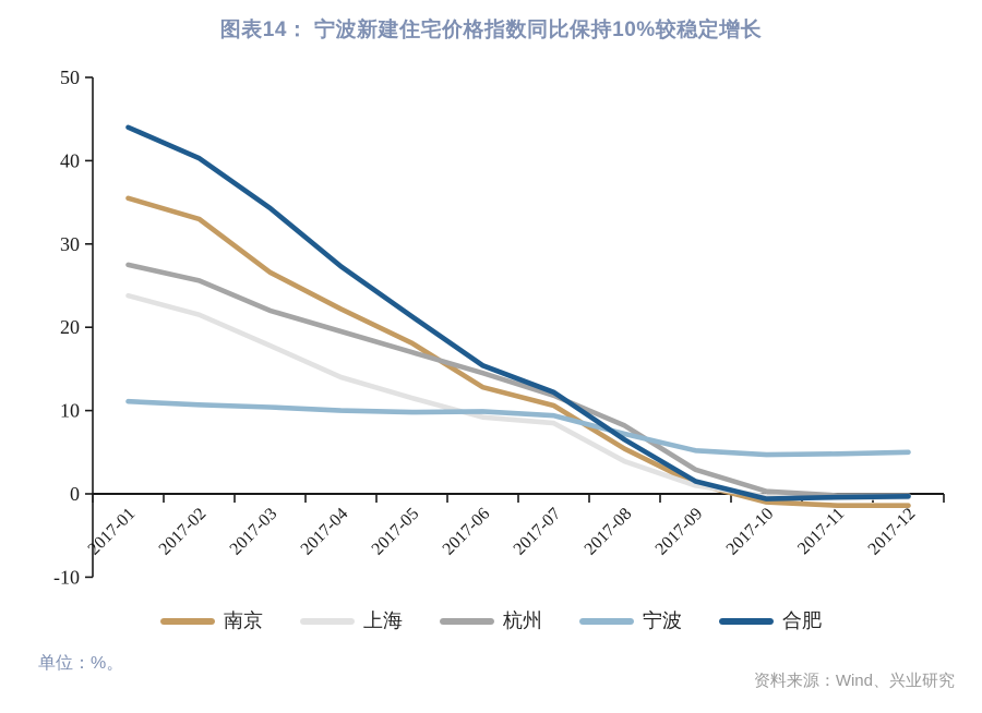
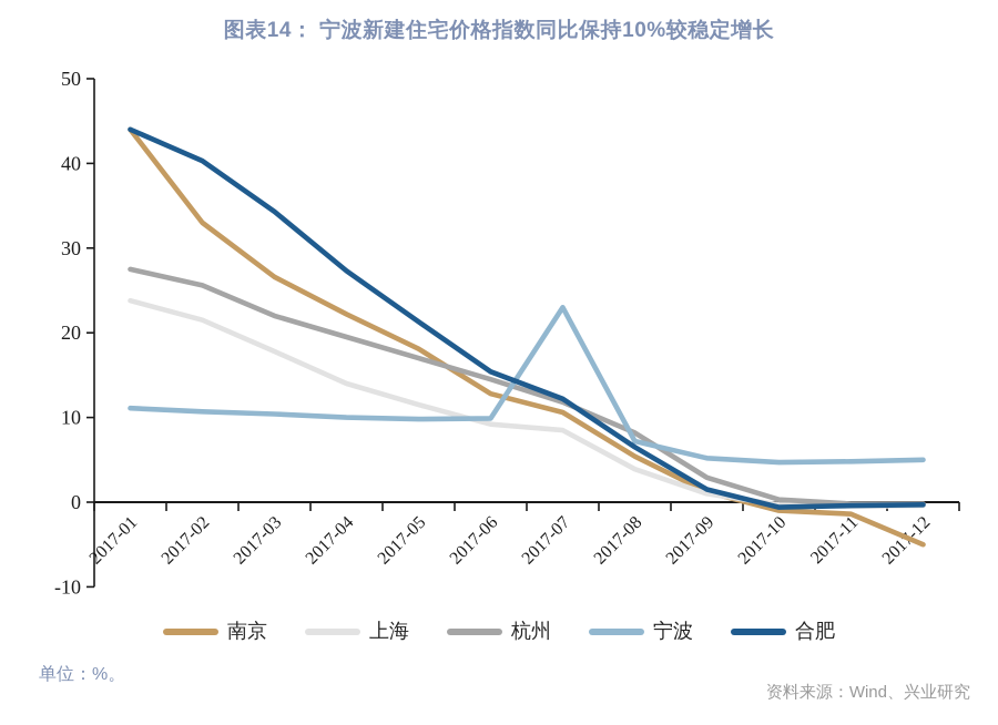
南京/2017-01: 36 -> 44
宁波/2017-07: 9 -> 23
南京/2017-12: -1 -> -5
